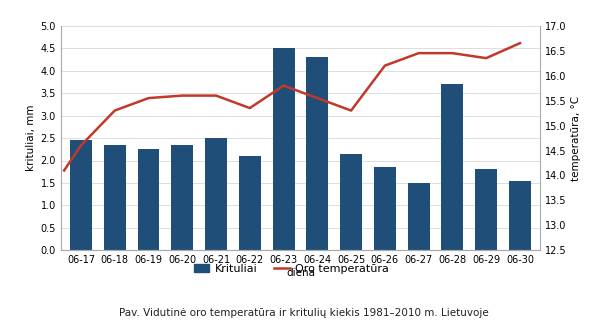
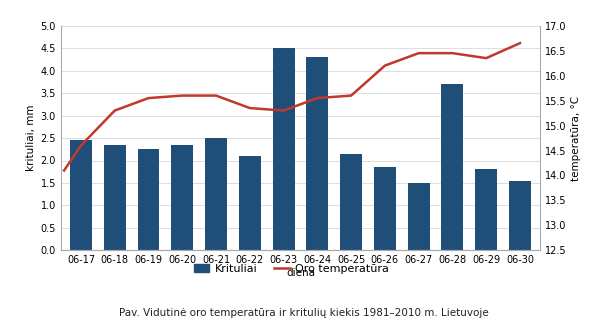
Oro temperatūra/06-23: 15.80 -> 15.30
Oro temperatūra/06-25: 15.30 -> 15.60
